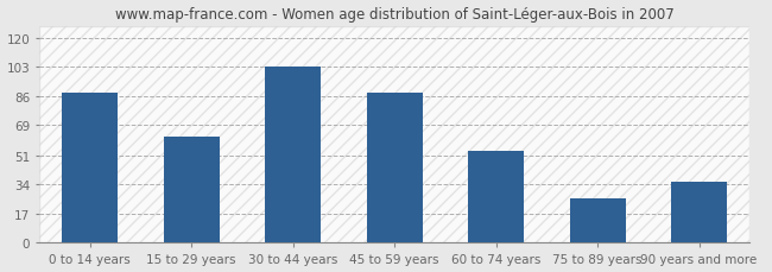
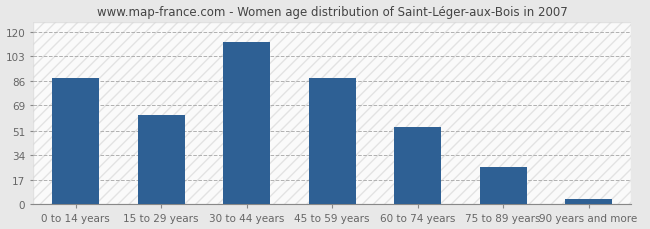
30 to 44 years: 103 -> 113
90 years and more: 36 -> 4
